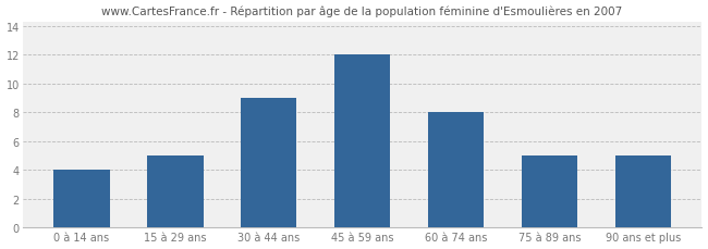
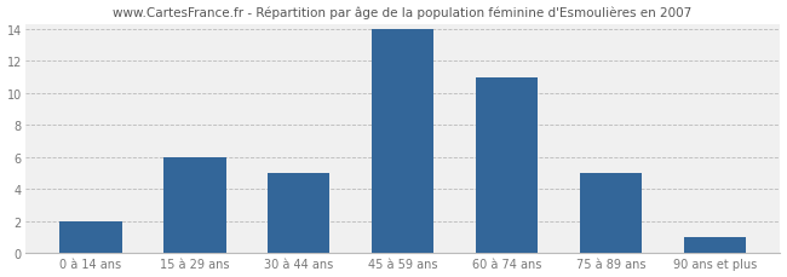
0 à 14 ans: 4 -> 2
15 à 29 ans: 5 -> 6
30 à 44 ans: 9 -> 5
45 à 59 ans: 12 -> 14
60 à 74 ans: 8 -> 11
90 ans et plus: 5 -> 1
